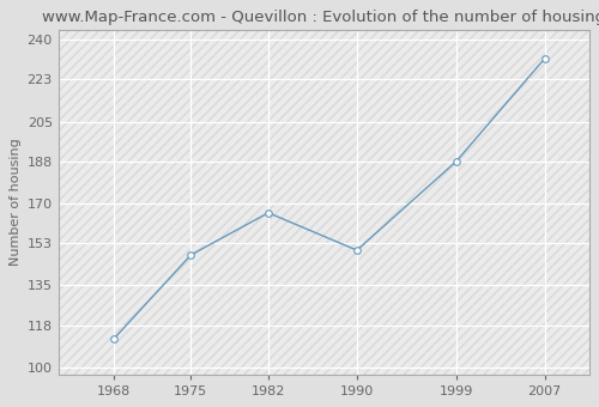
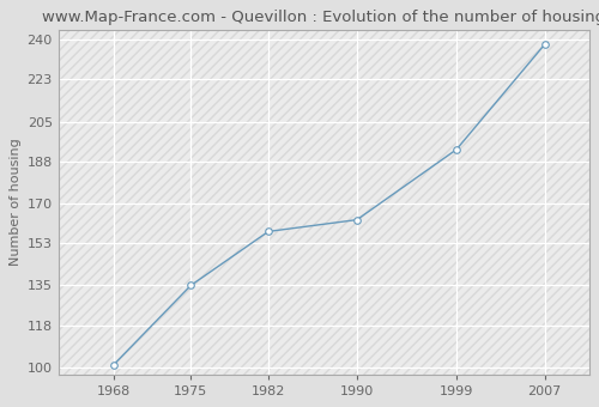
1968: 112 -> 101
1975: 148 -> 135
1982: 166 -> 158
1990: 150 -> 163
1999: 188 -> 193
2007: 232 -> 238
